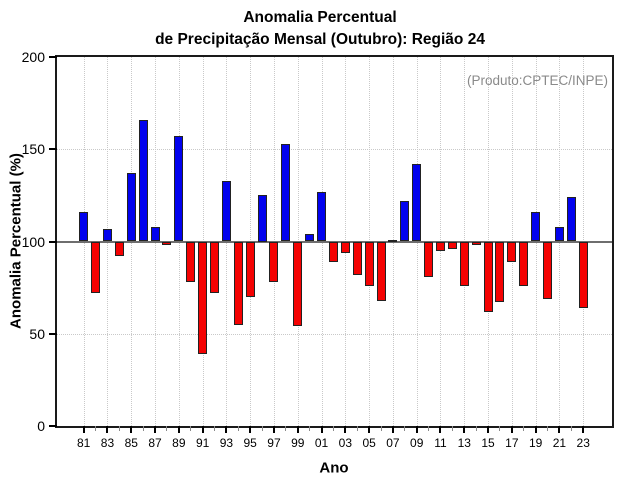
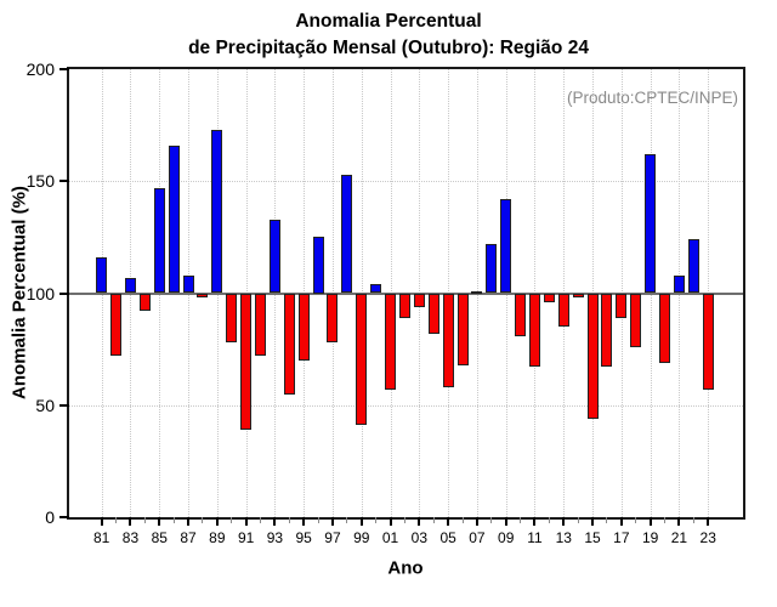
85: 137 -> 147
89: 157 -> 173
99: 54 -> 41
01: 127 -> 57
05: 76 -> 58
11: 95 -> 67
13: 76 -> 85
15: 62 -> 44
19: 116 -> 162
23: 64 -> 57
